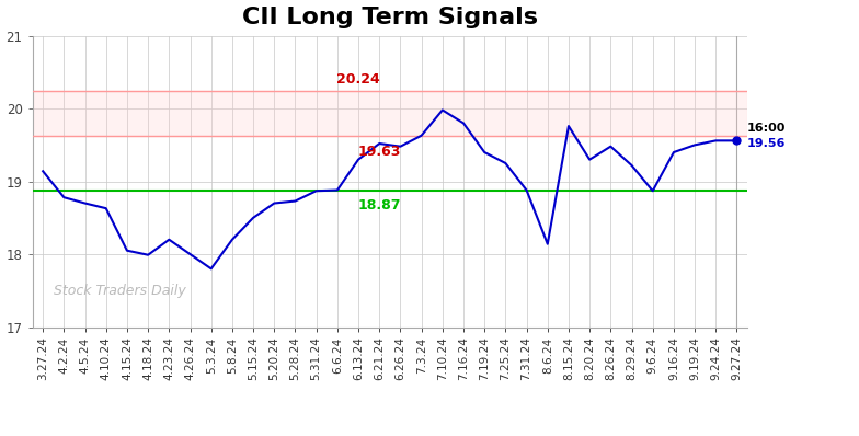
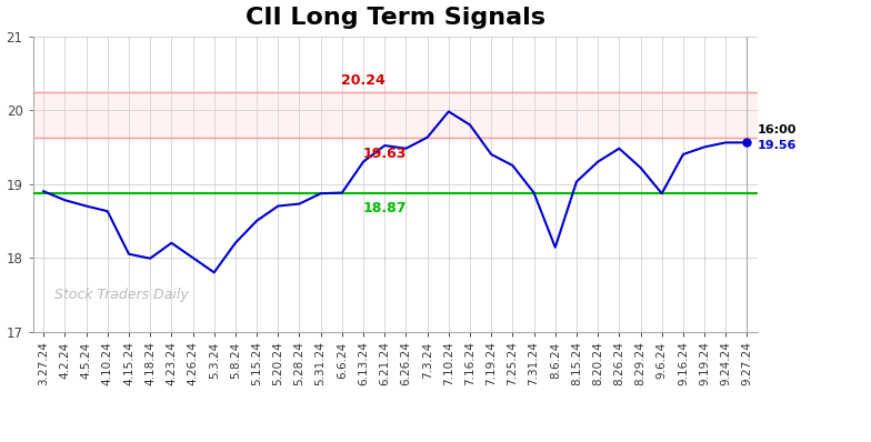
3.27.24: 19.14 -> 18.90
8.15.24: 19.76 -> 19.03
